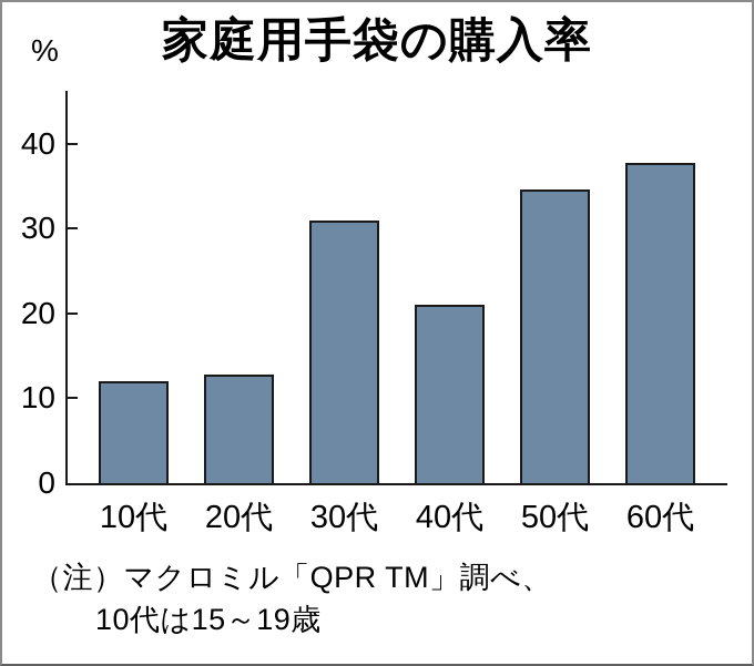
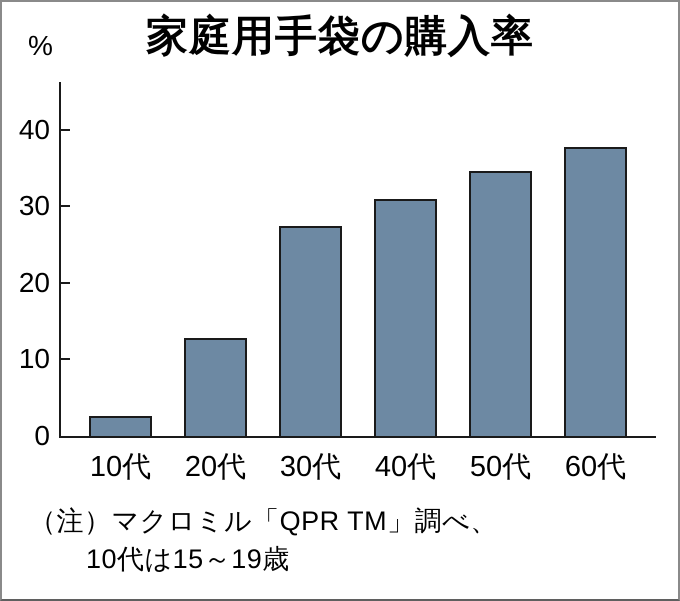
10代: 12 -> 3
30代: 31 -> 27
40代: 21 -> 31
